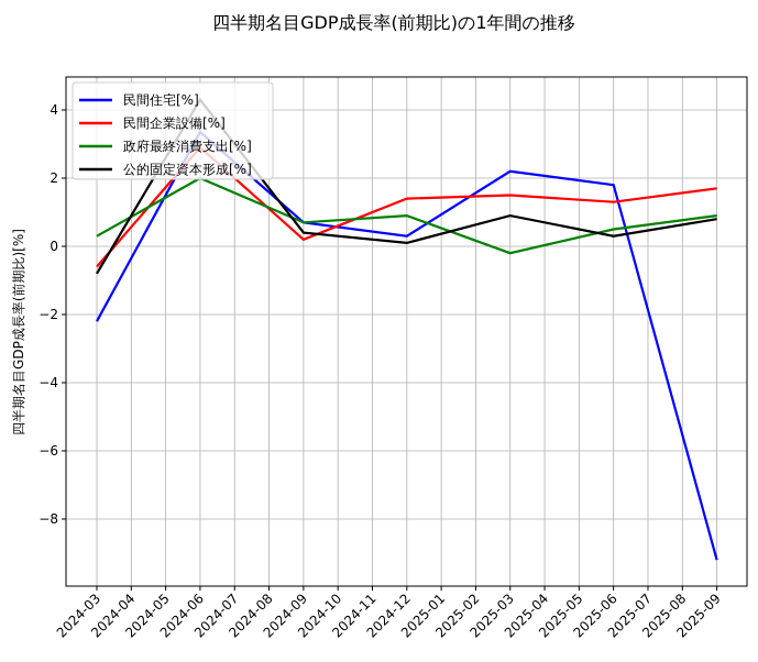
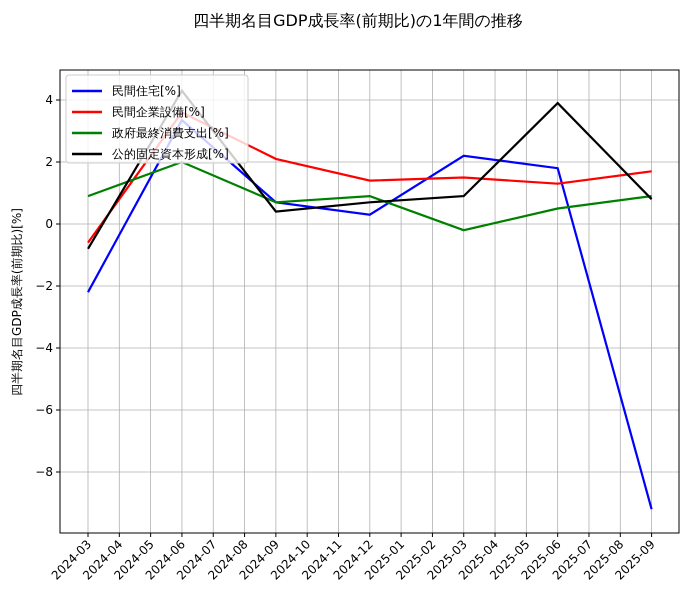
政府最終消費支出[%]/2024-03: 0.3 -> 0.9
民間企業設備[%]/2024-06: 2.9 -> 3.6
民間企業設備[%]/2024-09: 0.2 -> 2.1
公的固定資本形成[%]/2024-12: 0.1 -> 0.7
公的固定資本形成[%]/2025-06: 0.3 -> 3.9
